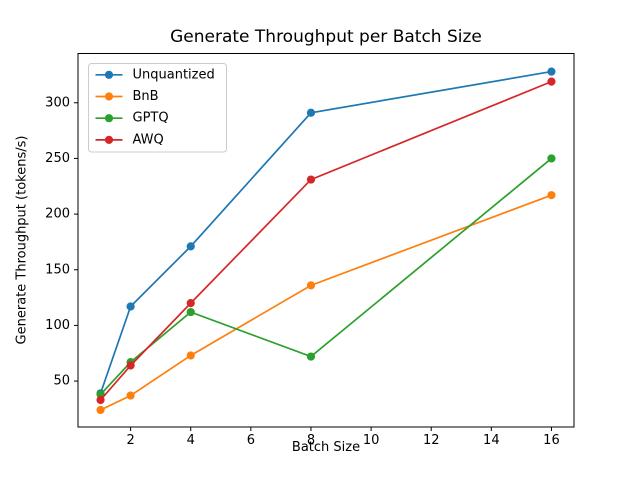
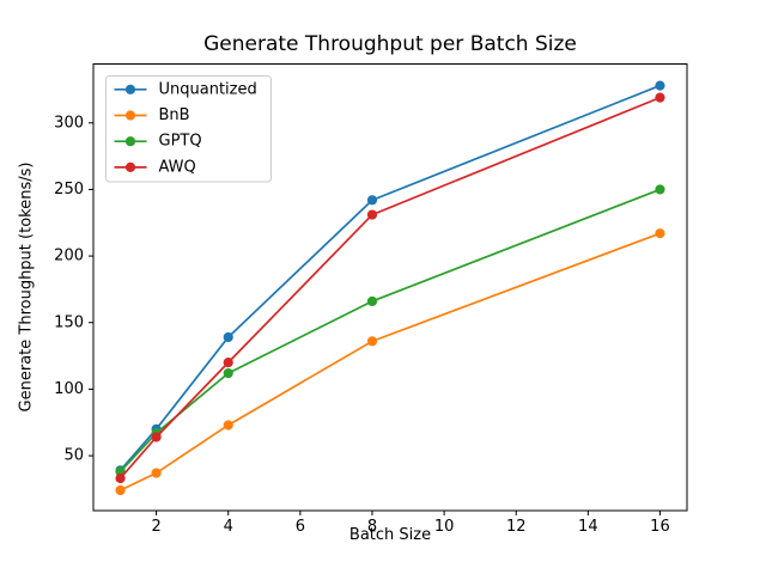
Unquantized/2: 117 -> 70
Unquantized/4: 171 -> 139
Unquantized/8: 291 -> 242
GPTQ/8: 72 -> 166
